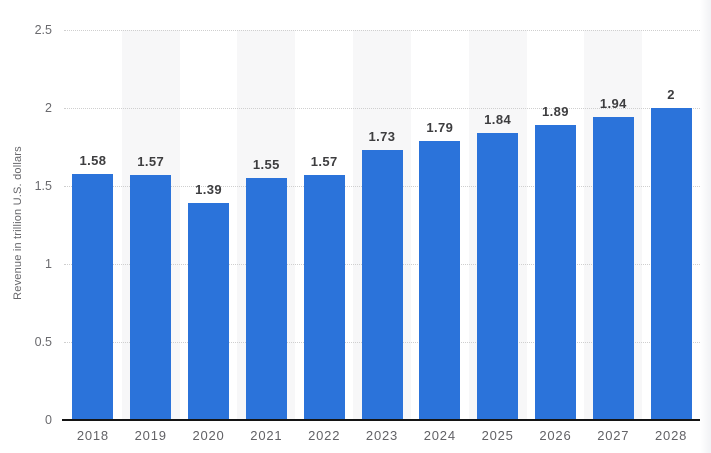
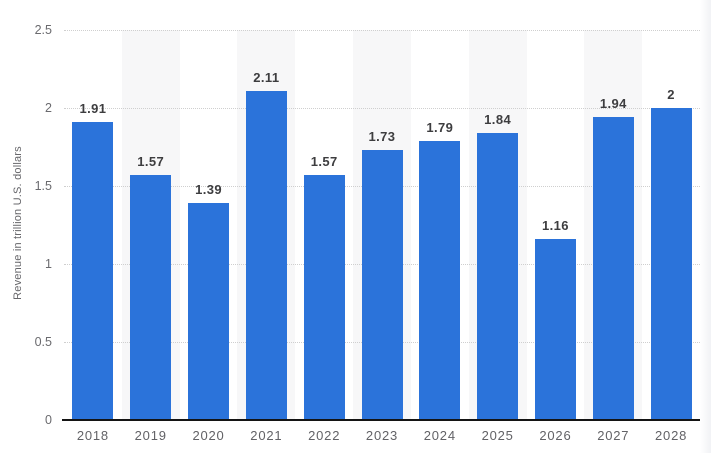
2018: 1.58 -> 1.91
2021: 1.55 -> 2.11
2026: 1.89 -> 1.16
